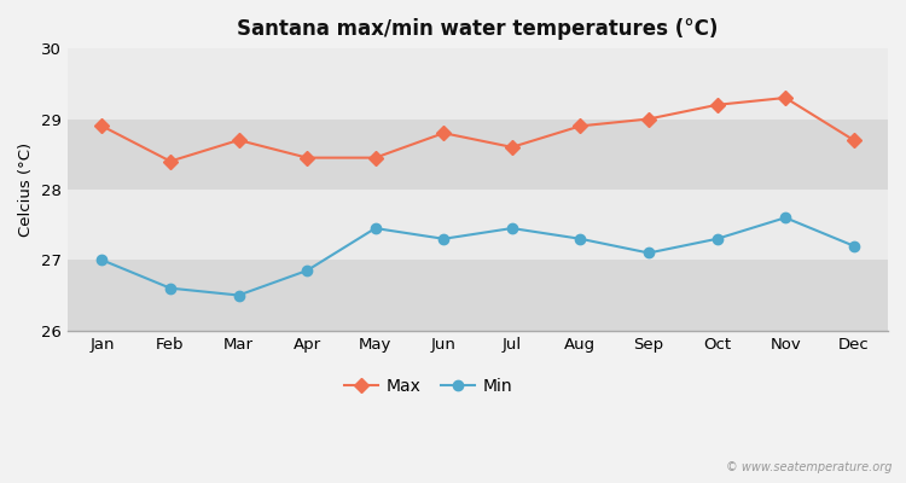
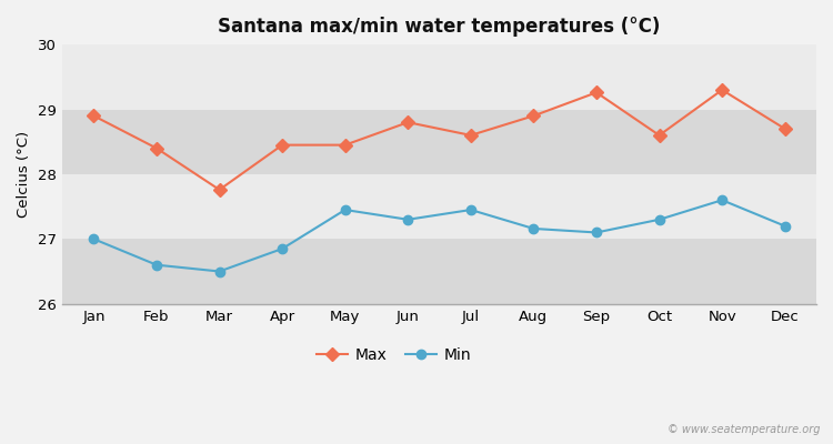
Max/Mar: 28.70 -> 27.76
Min/Aug: 27.30 -> 27.16
Max/Sep: 29.00 -> 29.26
Max/Oct: 29.20 -> 28.60
